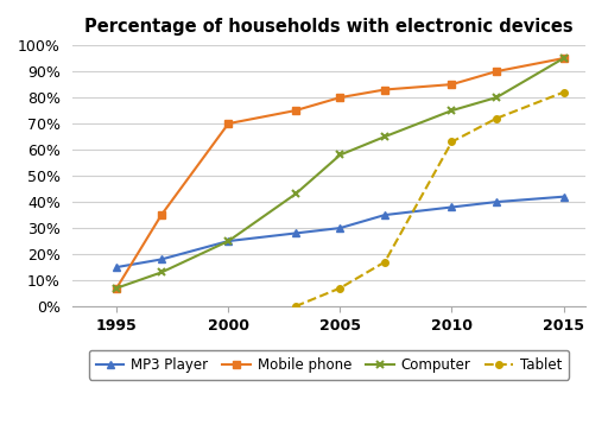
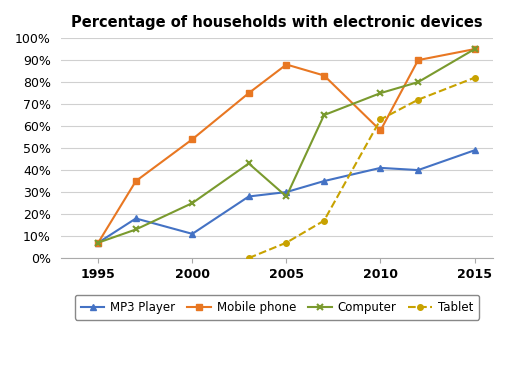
MP3 Player/1995: 15% -> 7%
MP3 Player/2000: 25% -> 11%
Mobile phone/2000: 70% -> 54%
Mobile phone/2005: 80% -> 88%
Computer/2005: 58% -> 28%
MP3 Player/2010: 38% -> 41%
Mobile phone/2010: 85% -> 58%
MP3 Player/2015: 42% -> 49%
